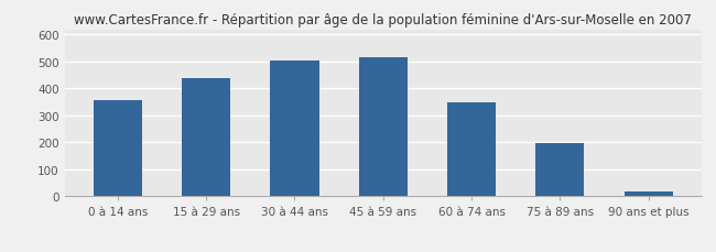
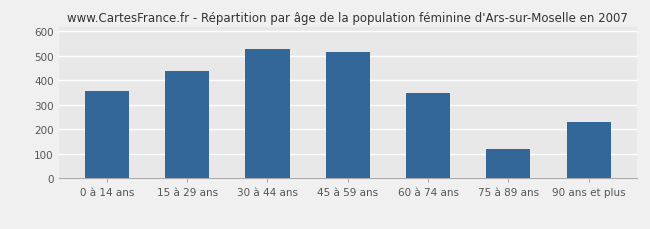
30 à 44 ans: 502 -> 530
75 à 89 ans: 198 -> 120
90 ans et plus: 20 -> 230
